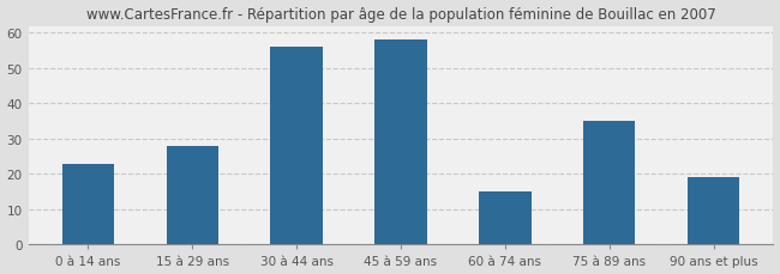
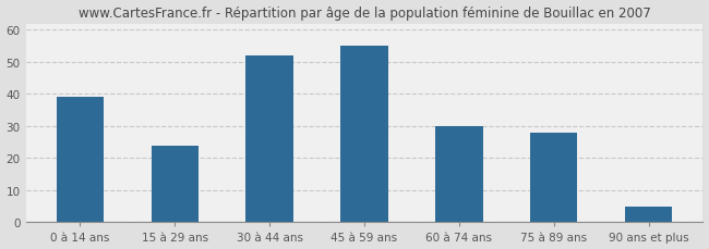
0 à 14 ans: 23 -> 39
15 à 29 ans: 28 -> 24
30 à 44 ans: 56 -> 52
45 à 59 ans: 58 -> 55
60 à 74 ans: 15 -> 30
75 à 89 ans: 35 -> 28
90 ans et plus: 19 -> 5
